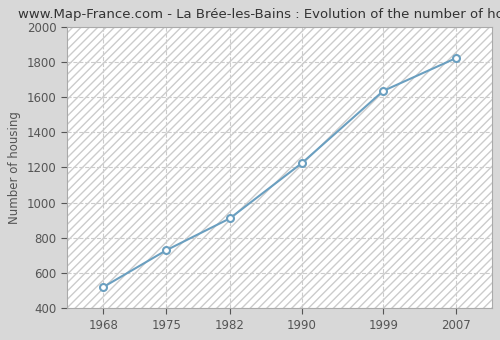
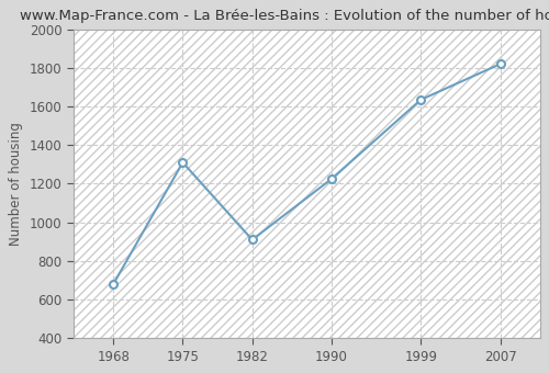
1968: 520 -> 680
1975: 730 -> 1310
